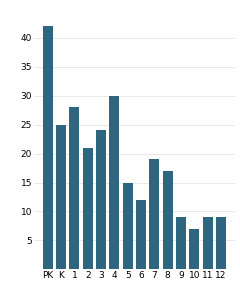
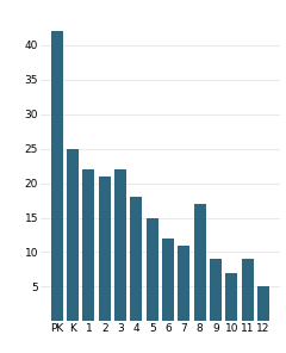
1: 28 -> 22
3: 24 -> 22
4: 30 -> 18
7: 19 -> 11
12: 9 -> 5
